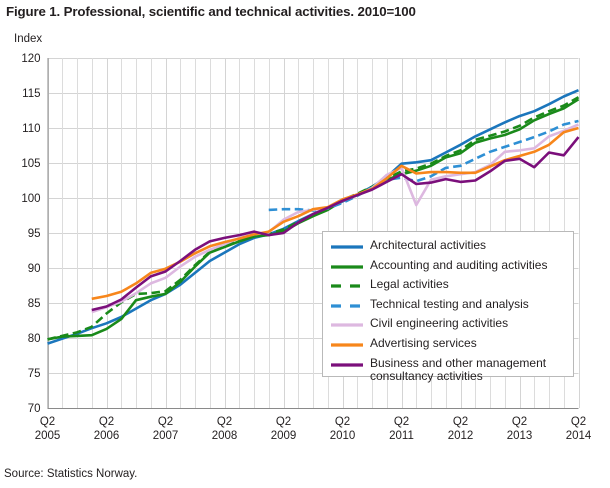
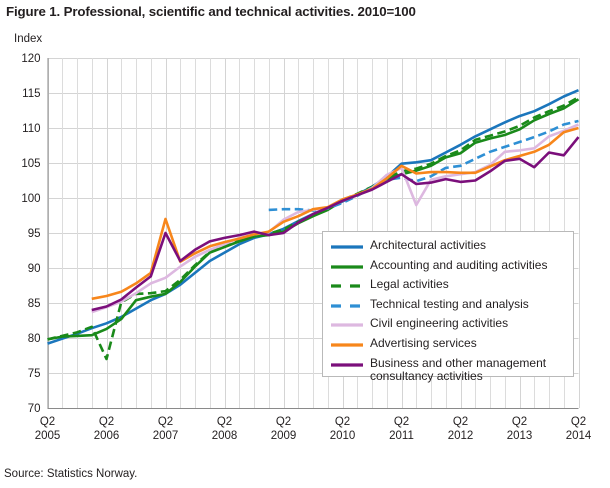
Legal activities/2006Q2: 84 -> 77
Advertising services/2007Q2: 90 -> 97
Business and other management consultancy activities/2007Q2: 90 -> 95
